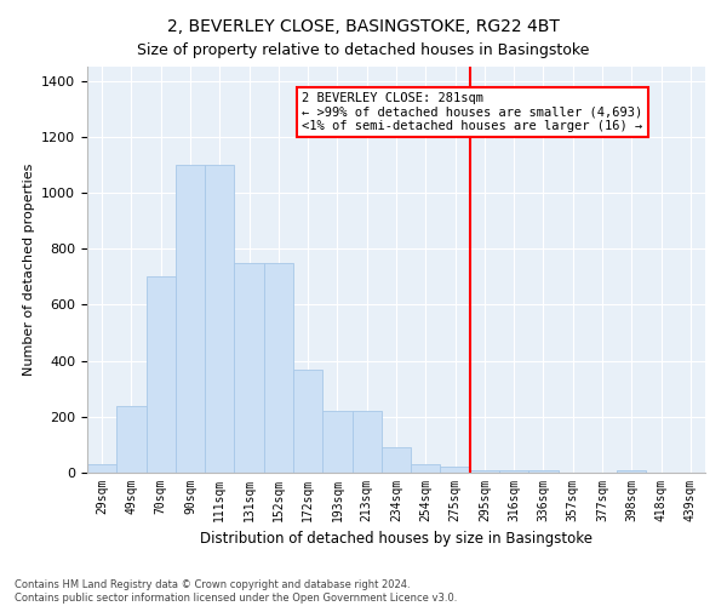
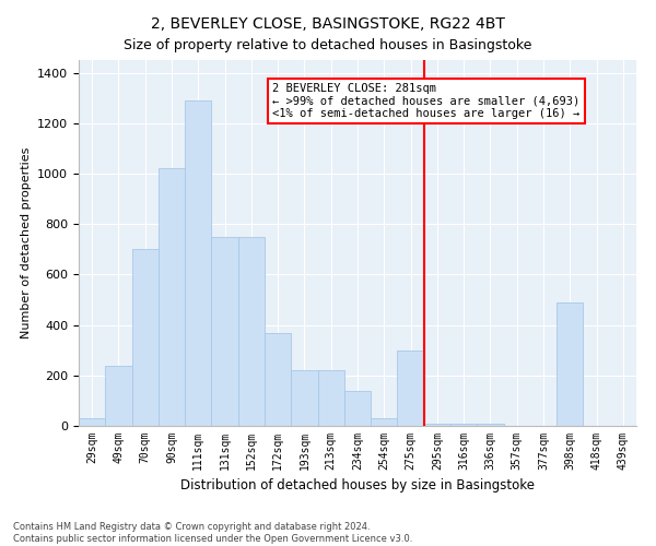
90sqm: 1100 -> 1020
111sqm: 1100 -> 1290
234sqm: 90 -> 140
275sqm: 20 -> 300
398sqm: 10 -> 490
